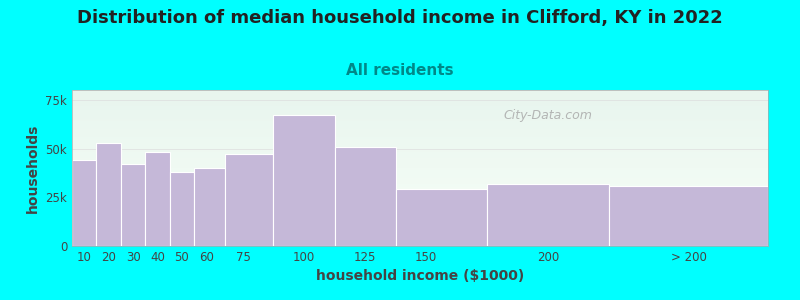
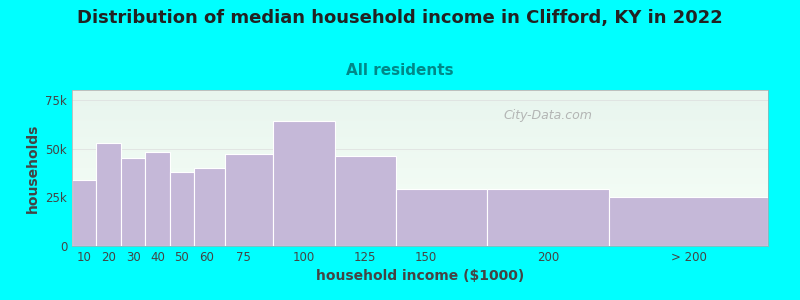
10: 44k -> 34k
30: 42k -> 45k
100: 67k -> 64k
125: 51k -> 46k
200: 32k -> 29k
> 200: 31k -> 25k
